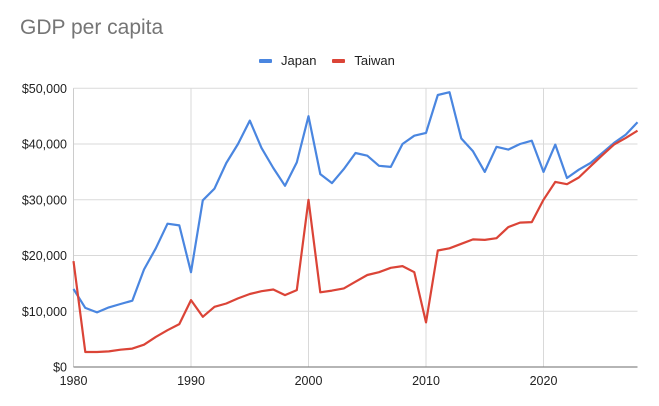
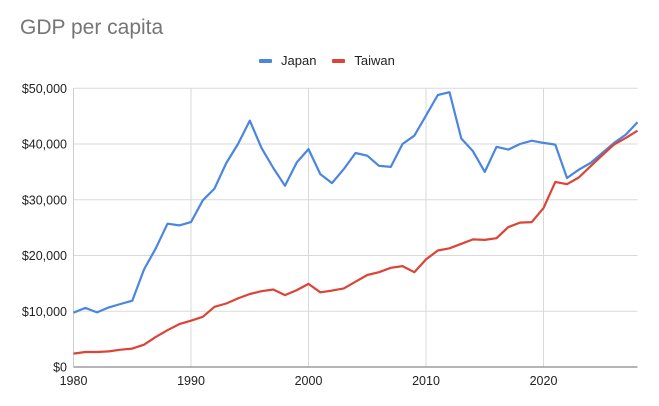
Japan/1980: $14000 -> $10000
Taiwan/1980: $19000 -> $2000
Japan/1990: $17000 -> $26000
Taiwan/1990: $12000 -> $8000
Japan/2000: $45000 -> $39000
Taiwan/2000: $30000 -> $15000
Japan/2010: $42000 -> $45000
Taiwan/2010: $8000 -> $19000
Japan/2020: $35000 -> $40000
Taiwan/2020: $30000 -> $28000
